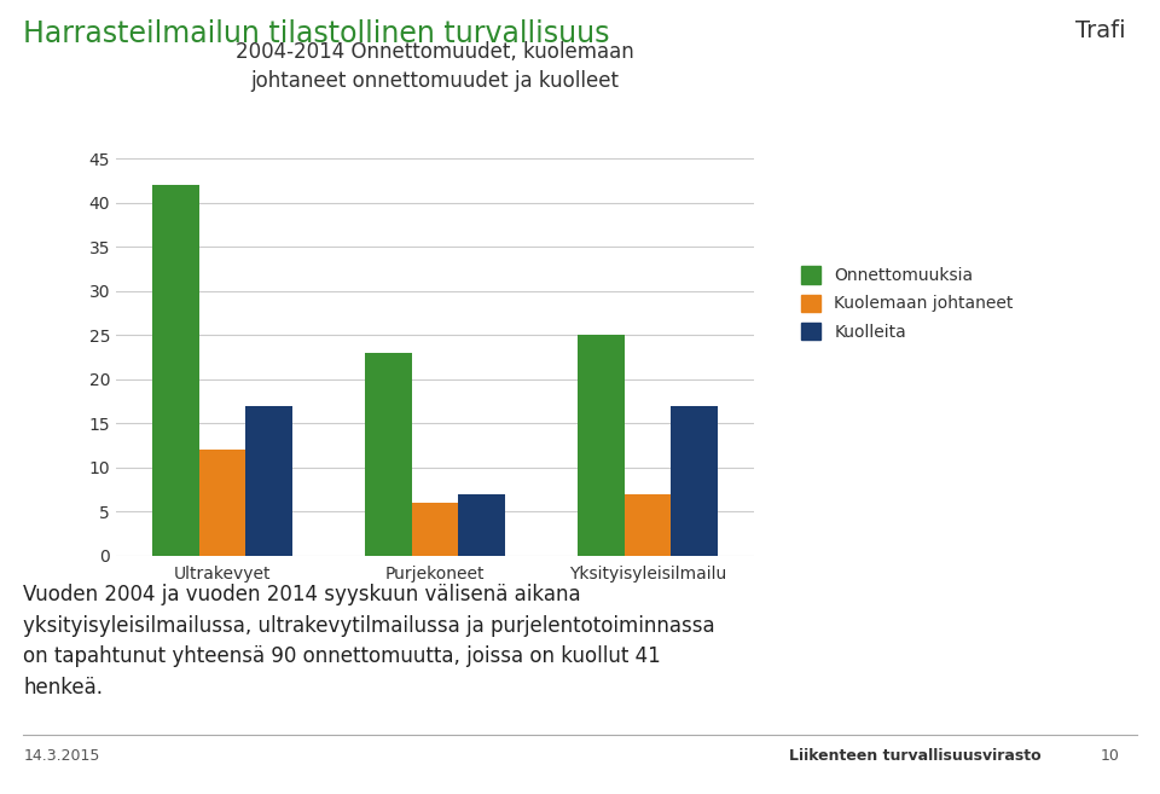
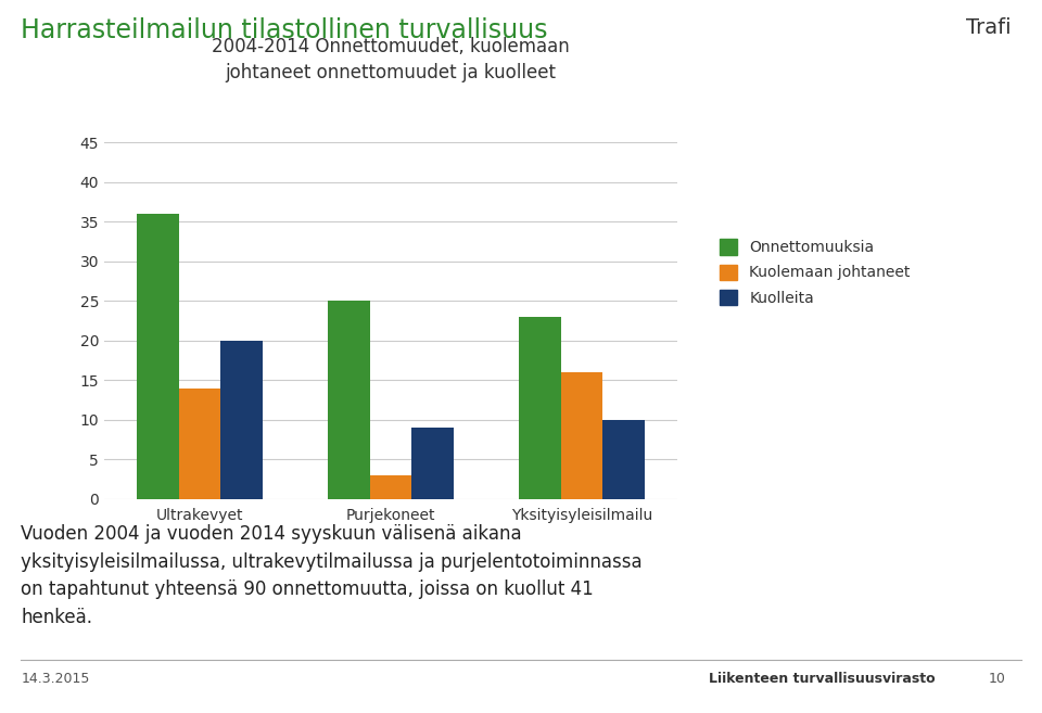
Onnettomuuksia/Ultrakevyet: 42 -> 36
Kuolemaan johtaneet/Ultrakevyet: 12 -> 14
Kuolleita/Ultrakevyet: 17 -> 20
Onnettomuuksia/Purjekoneet: 23 -> 25
Kuolemaan johtaneet/Purjekoneet: 6 -> 3
Kuolleita/Purjekoneet: 7 -> 9
Onnettomuuksia/Yksityisyleisilmailu: 25 -> 23
Kuolemaan johtaneet/Yksityisyleisilmailu: 7 -> 16
Kuolleita/Yksityisyleisilmailu: 17 -> 10
